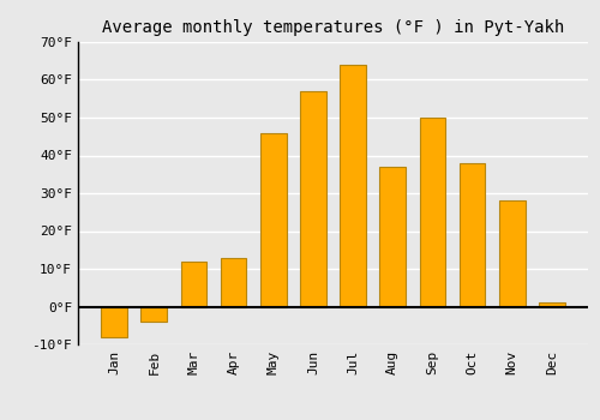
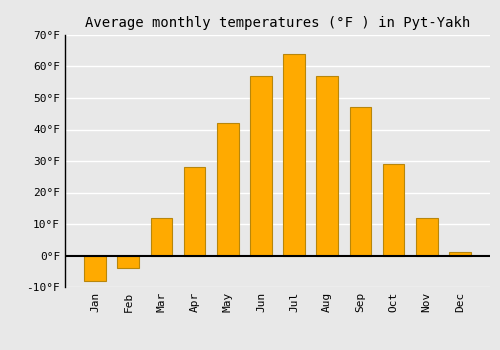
Apr: 13°F -> 28°F
May: 46°F -> 42°F
Aug: 37°F -> 57°F
Sep: 50°F -> 47°F
Oct: 38°F -> 29°F
Nov: 28°F -> 12°F
